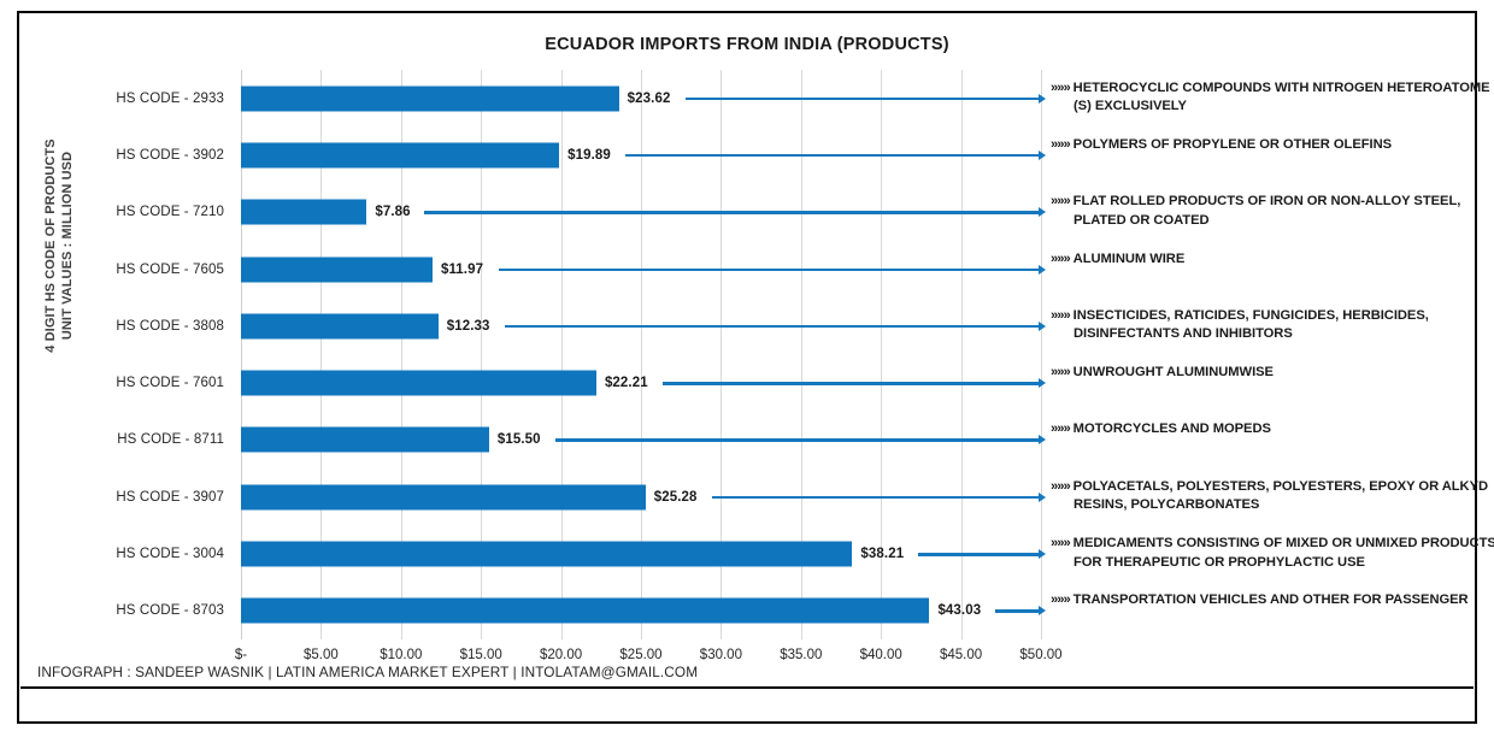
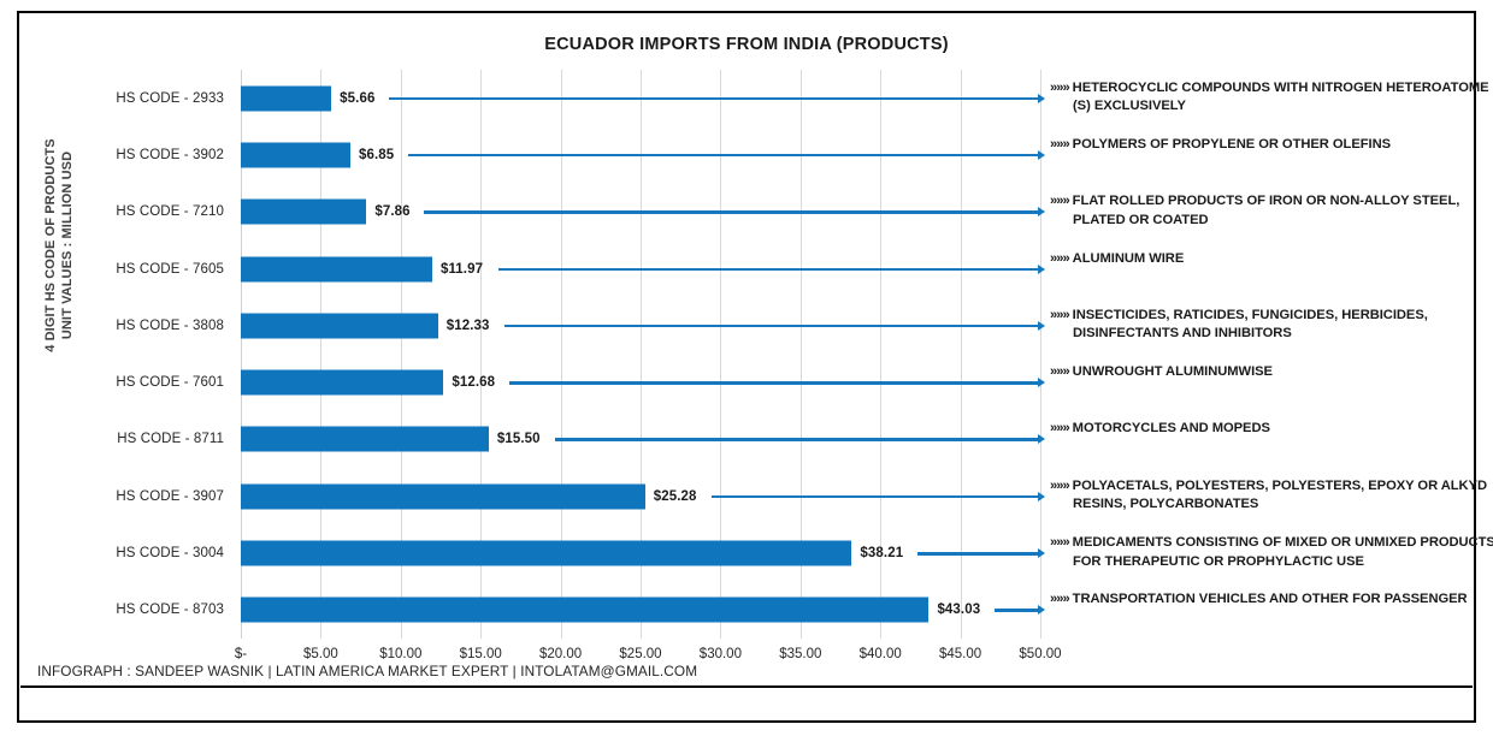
HS CODE - 2933: $23.62 -> $5.66
HS CODE - 3902: $19.89 -> $6.85
HS CODE - 7601: $22.21 -> $12.68
